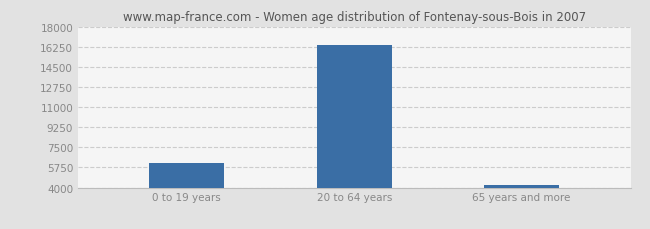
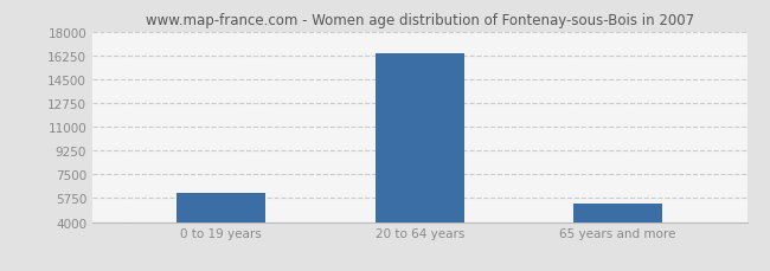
65 years and more: 4200 -> 5400
